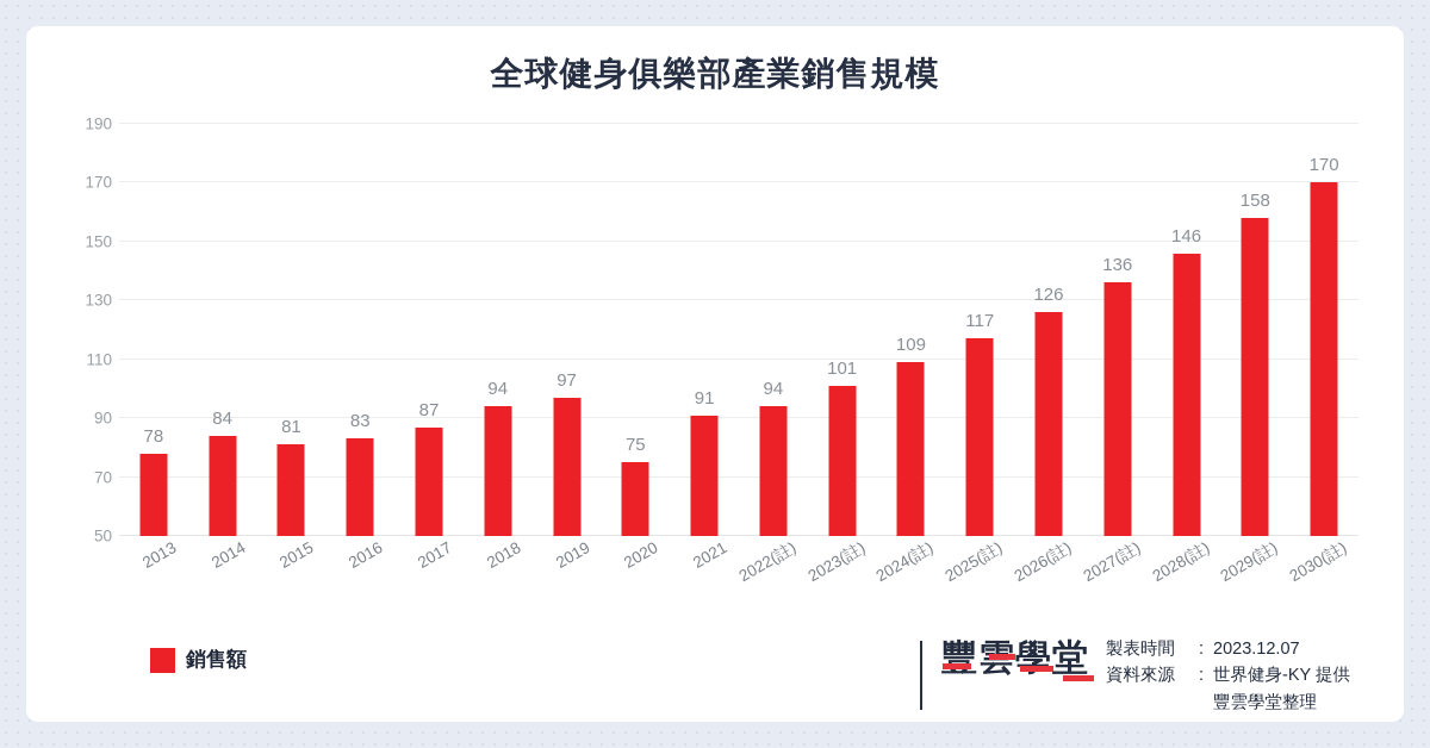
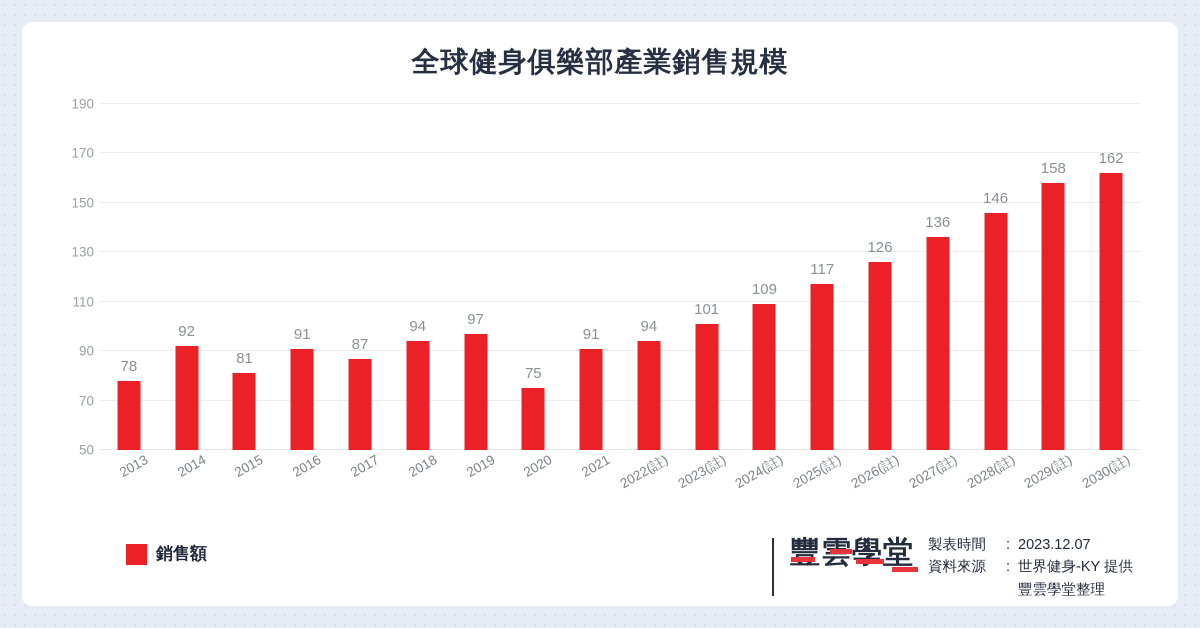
2014: 84 -> 92
2016: 83 -> 91
2030(註): 170 -> 162
